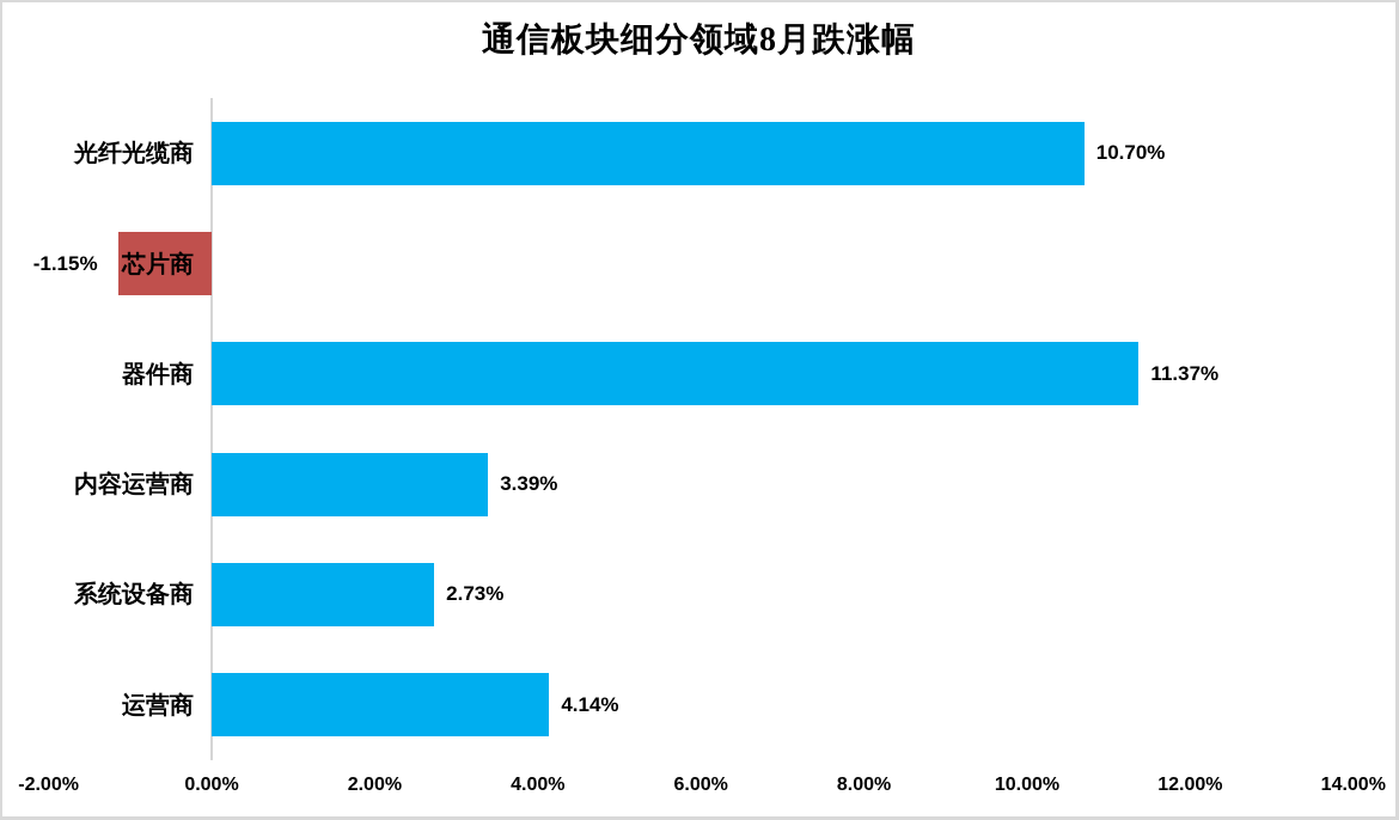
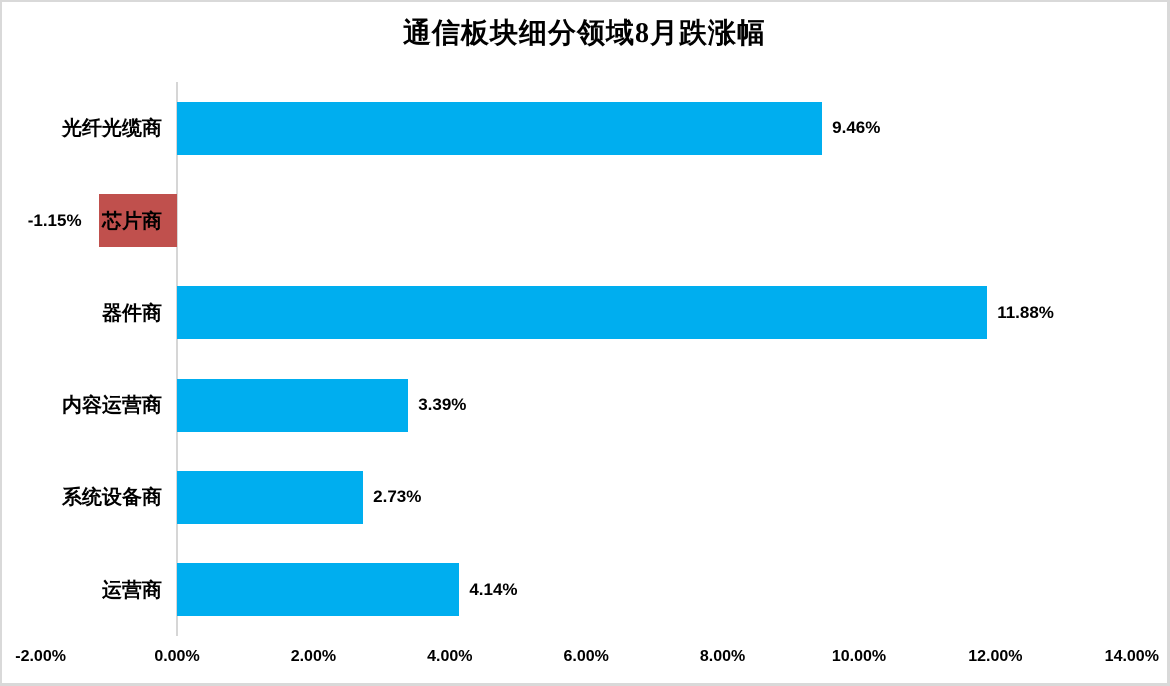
光纤光缆商: 10.70% -> 9.46%
器件商: 11.37% -> 11.88%
